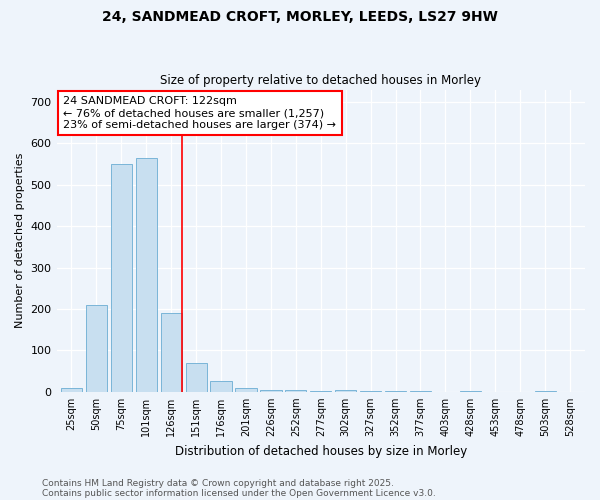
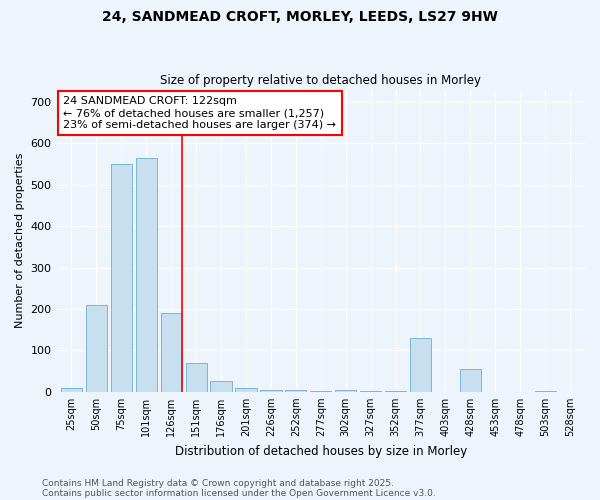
377sqm: 1 -> 130
428sqm: 3 -> 55
